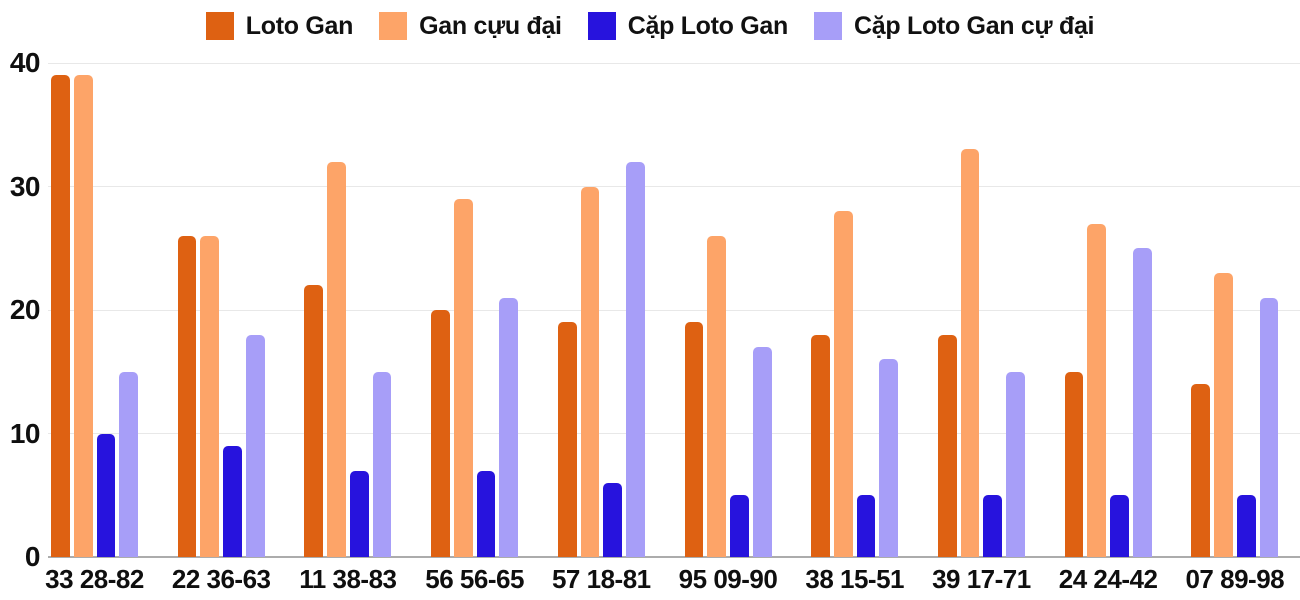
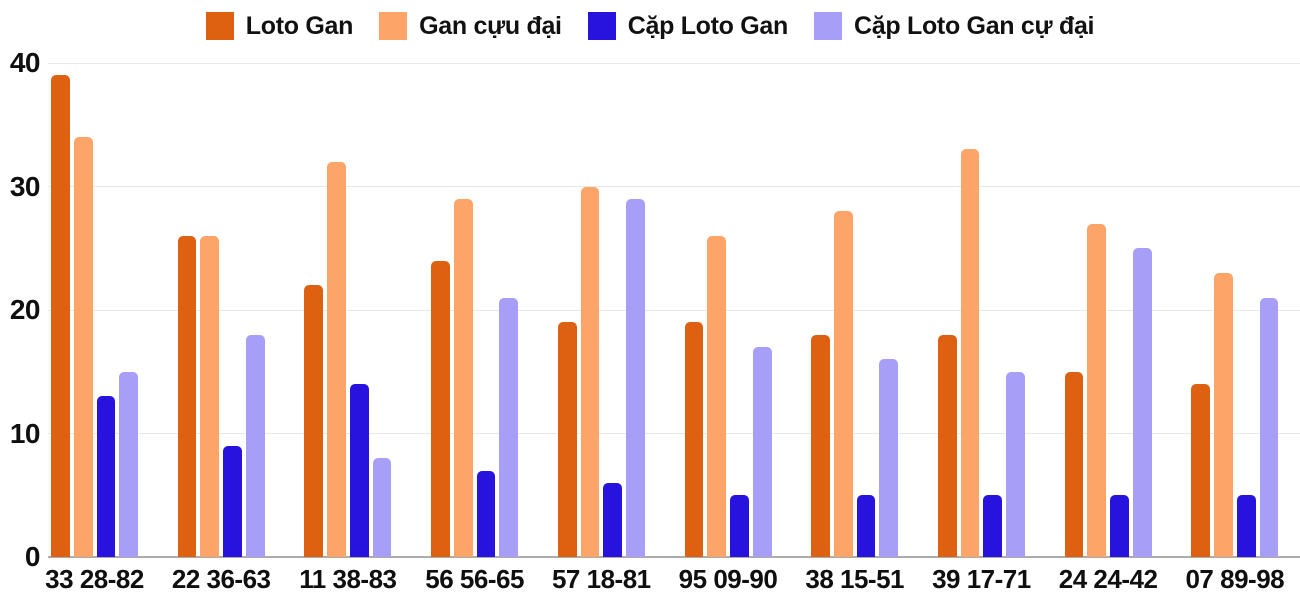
Gan cựu đại/33 28-82: 39 -> 34
Cặp Loto Gan/33 28-82: 10 -> 13
Cặp Loto Gan/11 38-83: 7 -> 14
Cặp Loto Gan cự đại/11 38-83: 15 -> 8
Loto Gan/56 56-65: 20 -> 24
Cặp Loto Gan cự đại/57 18-81: 32 -> 29
